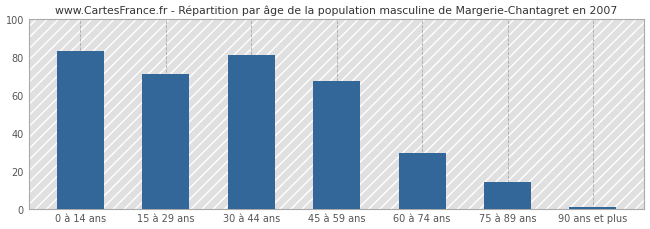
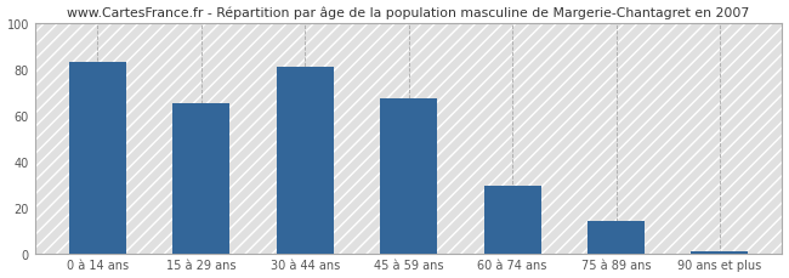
15 à 29 ans: 71 -> 65
